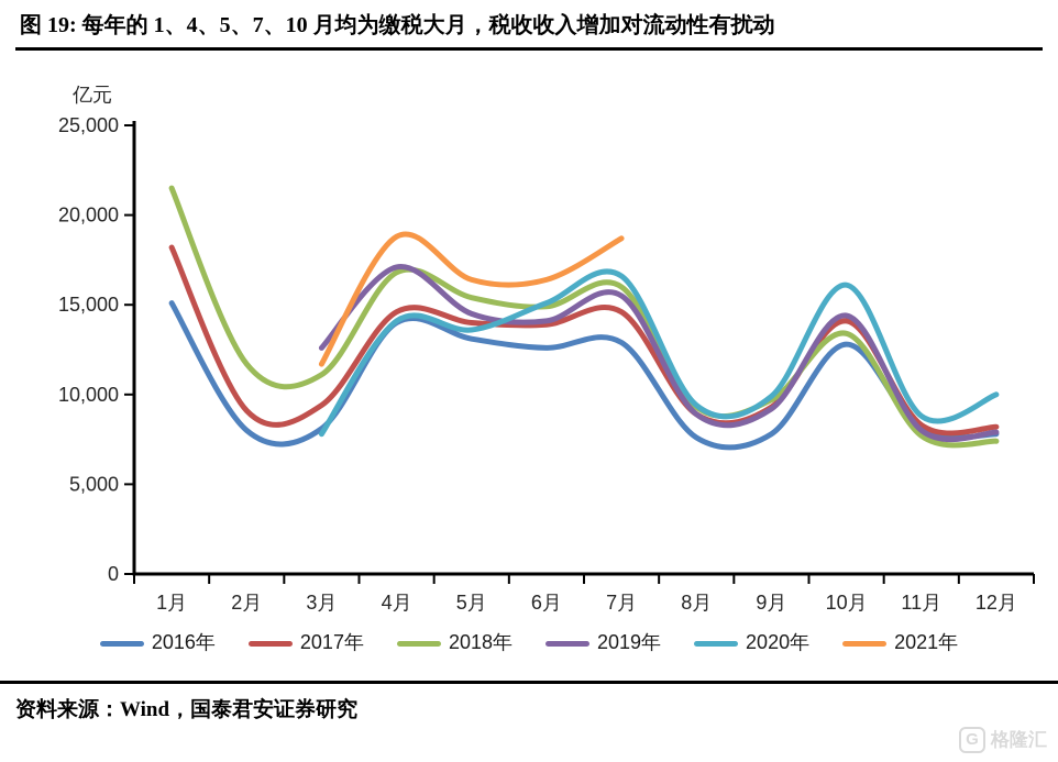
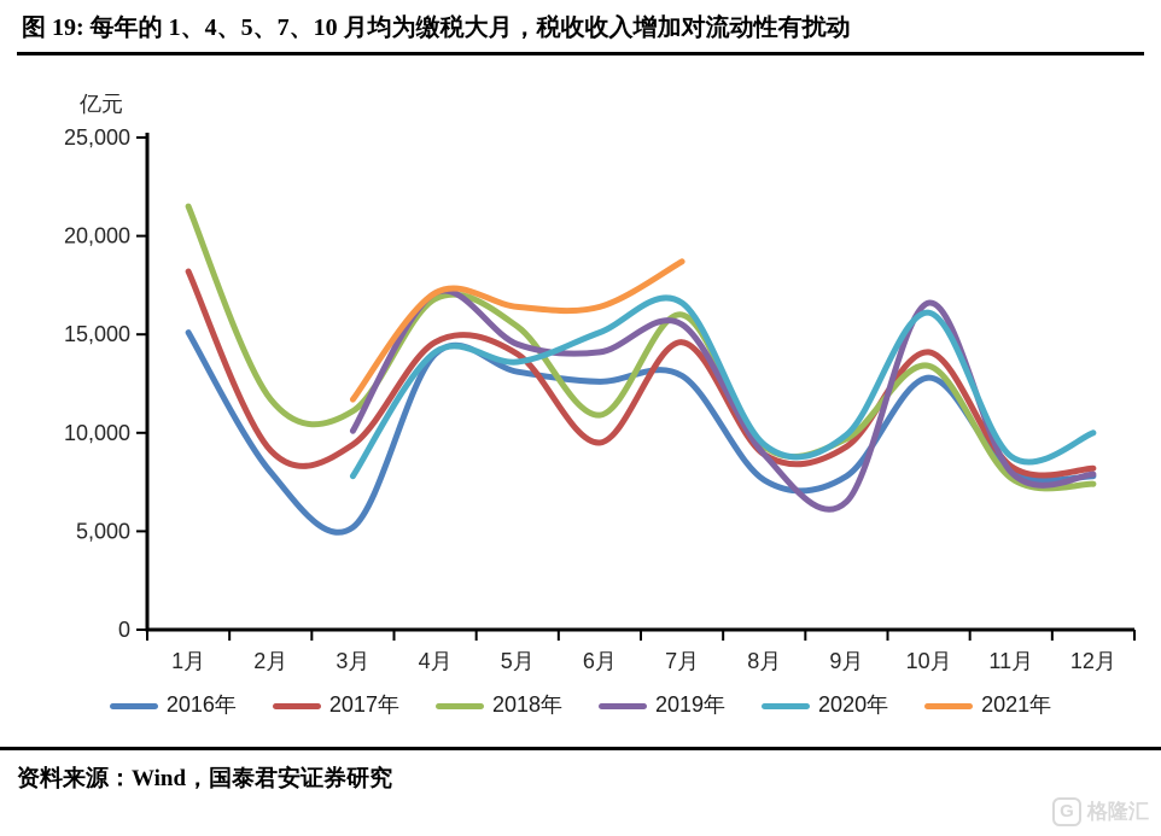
2016年/3月: 8100 -> 5200
2019年/3月: 12600 -> 10100
2021年/4月: 18800 -> 17100
2017年/6月: 13900 -> 9500
2018年/6月: 14900 -> 10900
2019年/9月: 9200 -> 6500
2019年/10月: 14400 -> 16600
